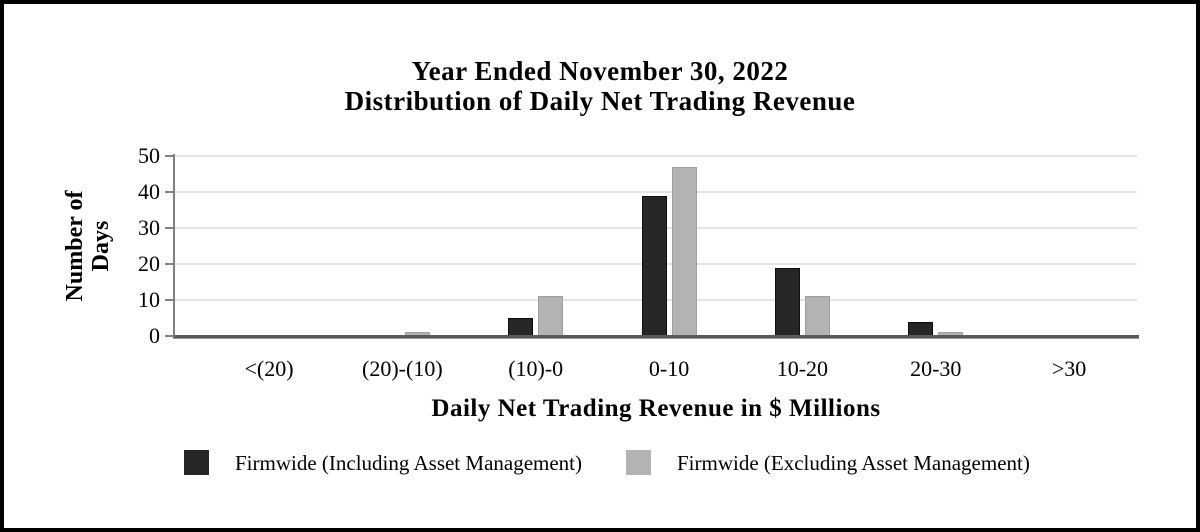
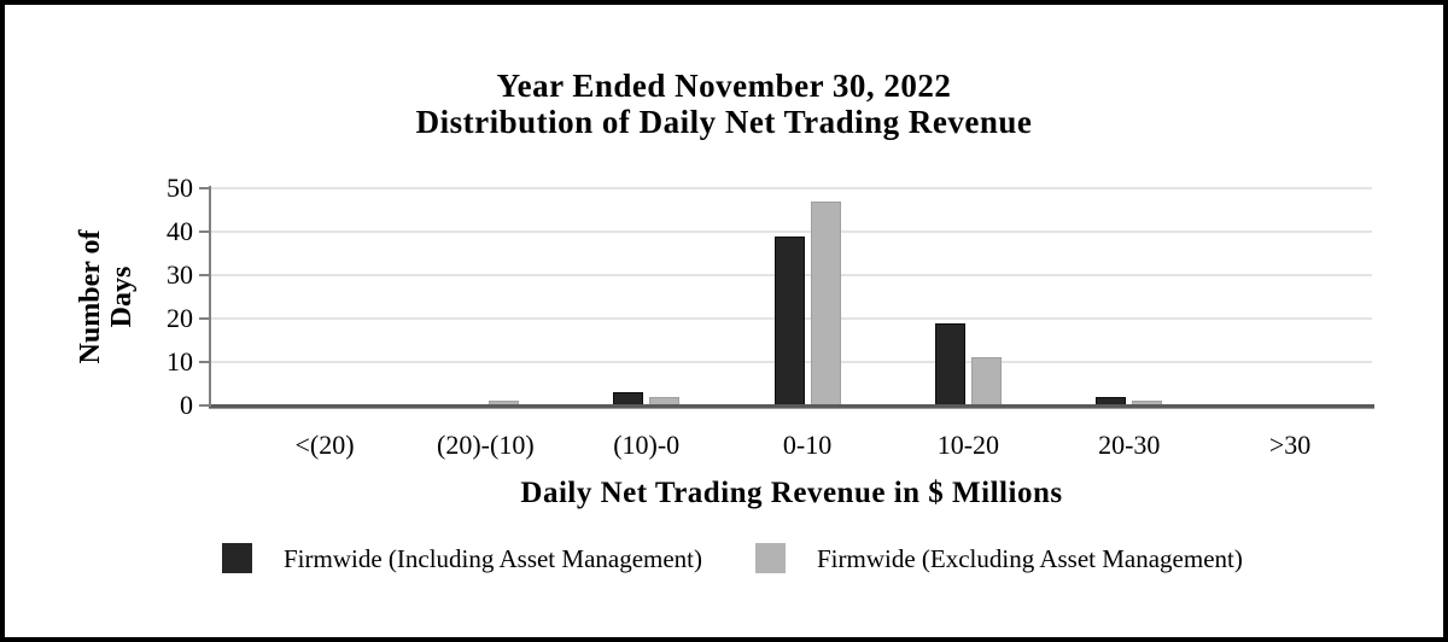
Firmwide (Including Asset Management)/(10)-0: 5 -> 3
Firmwide (Excluding Asset Management)/(10)-0: 11 -> 2
Firmwide (Including Asset Management)/20-30: 4 -> 2
